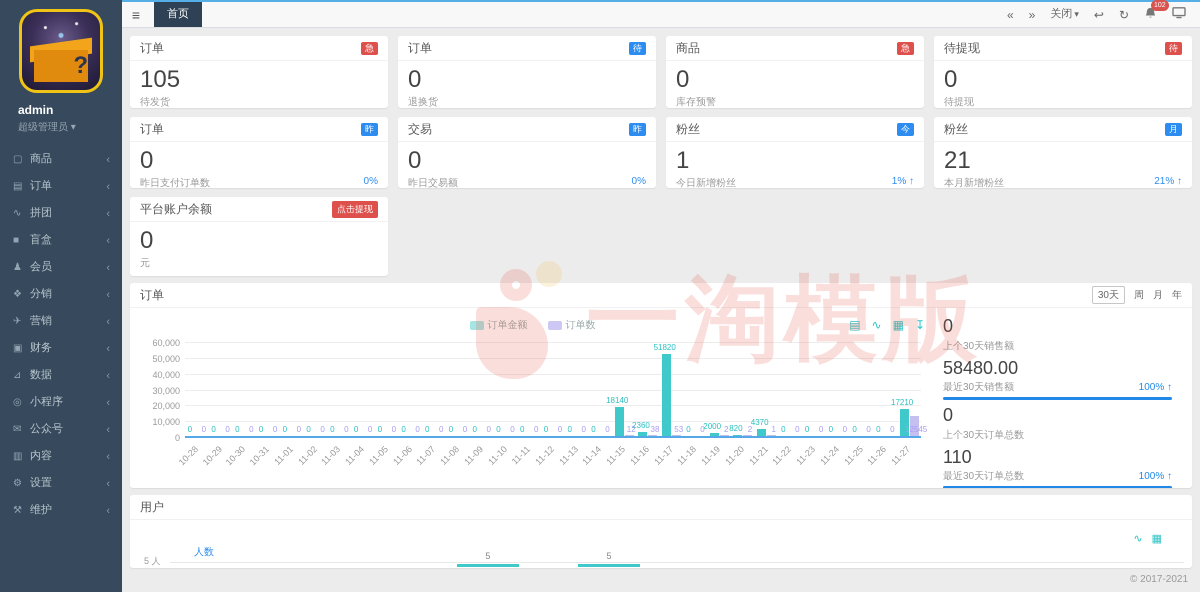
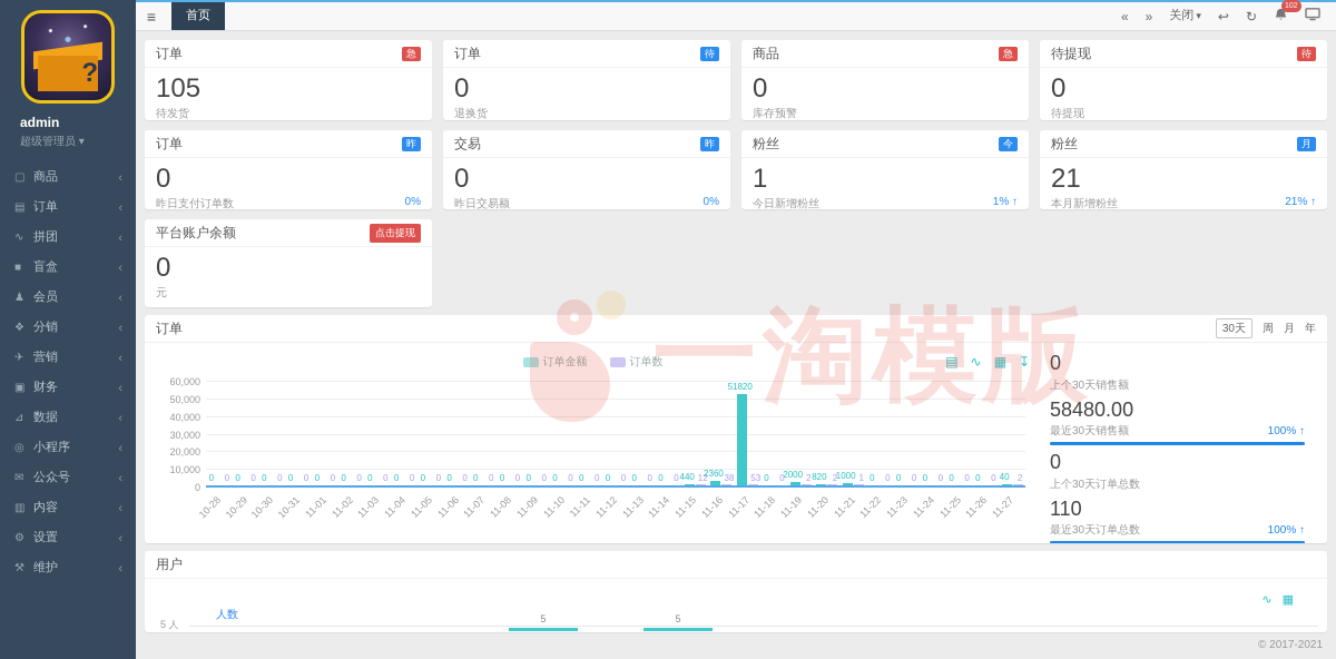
订单/订单金额/11-15: 18140 -> 440
订单/订单金额/11-21: 4370 -> 1000
订单/订单金额/11-27: 17210 -> 40
订单/订单数/11-27: 12545 -> 2
